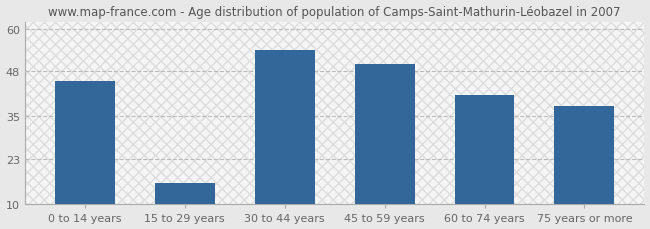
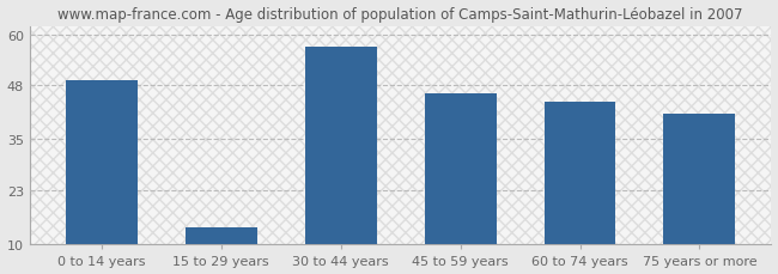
0 to 14 years: 45 -> 49
15 to 29 years: 16 -> 14
30 to 44 years: 54 -> 57
45 to 59 years: 50 -> 46
60 to 74 years: 41 -> 44
75 years or more: 38 -> 41
